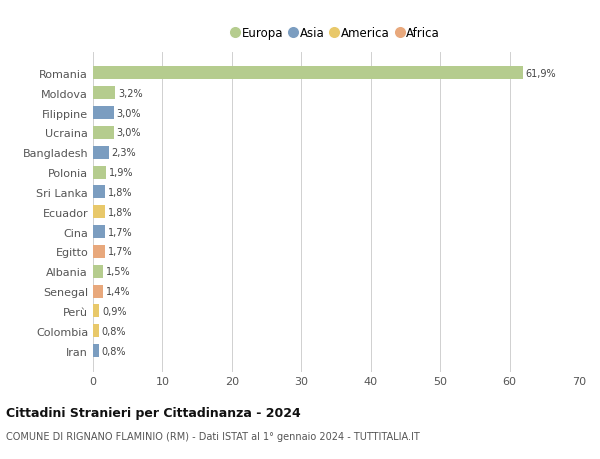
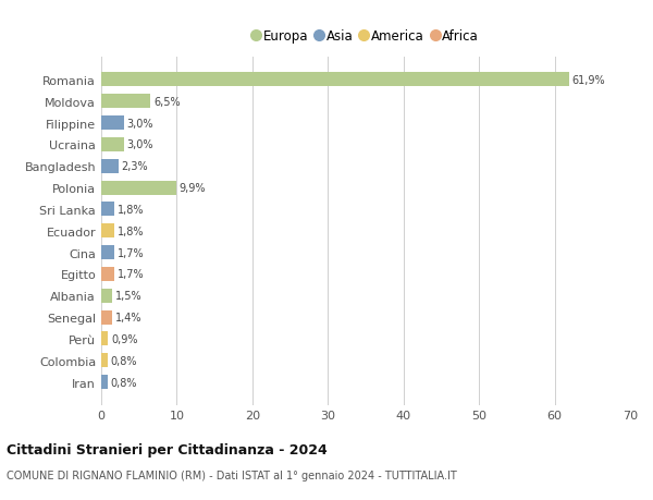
Moldova: 3,2% -> 6,5%
Polonia: 1,9% -> 9,9%
